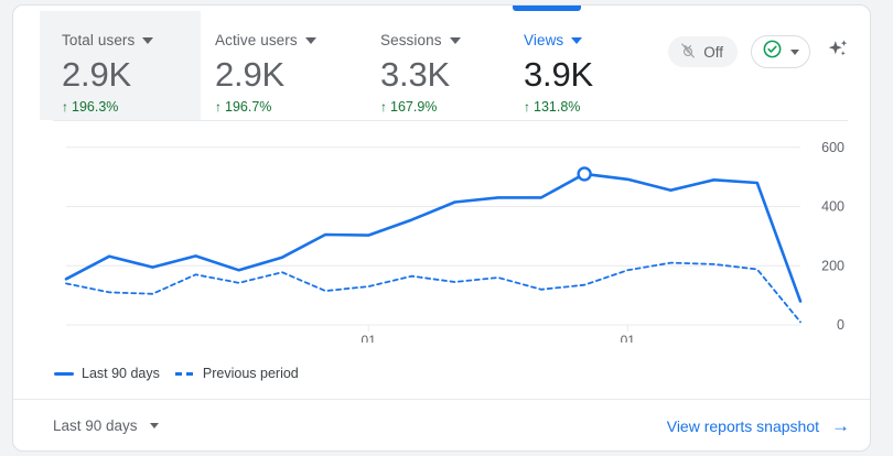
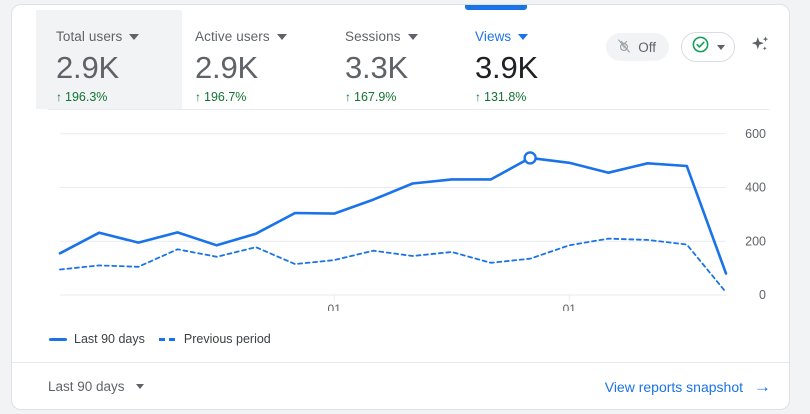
Previous period/0: 140 -> 100
